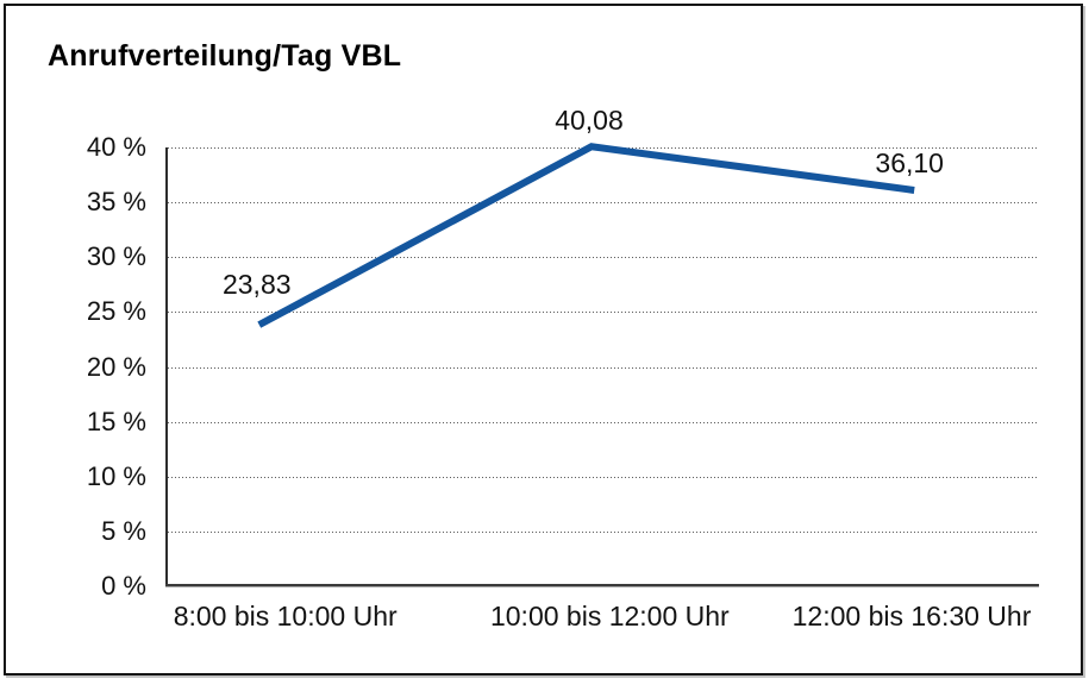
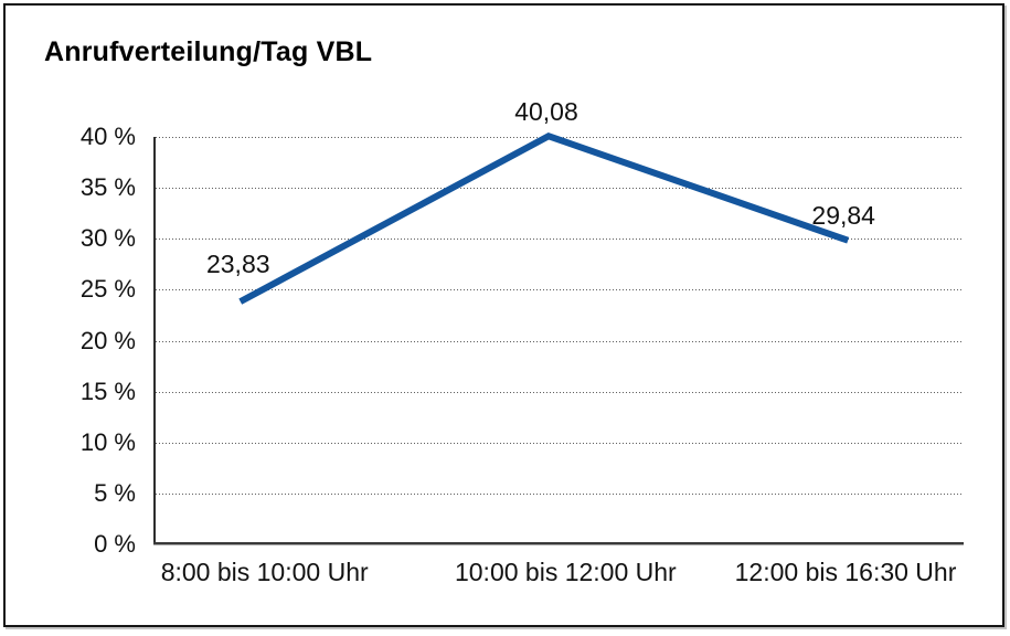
12:00 bis 16:30 Uhr: 36,10 -> 29,84
